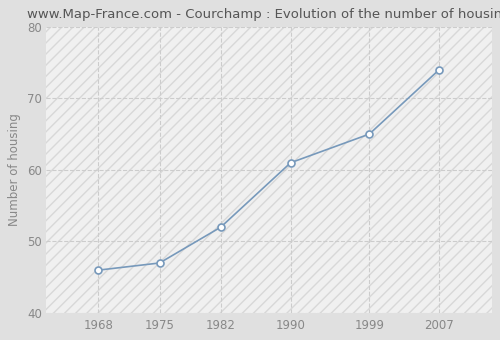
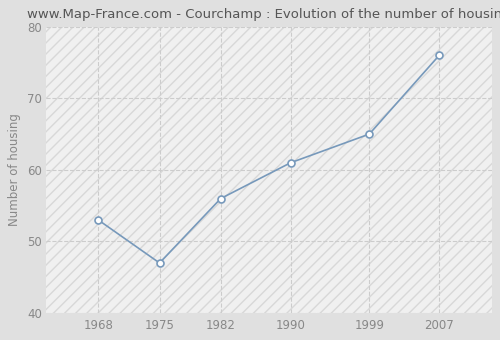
1968: 46 -> 53
1982: 52 -> 56
2007: 74 -> 76
